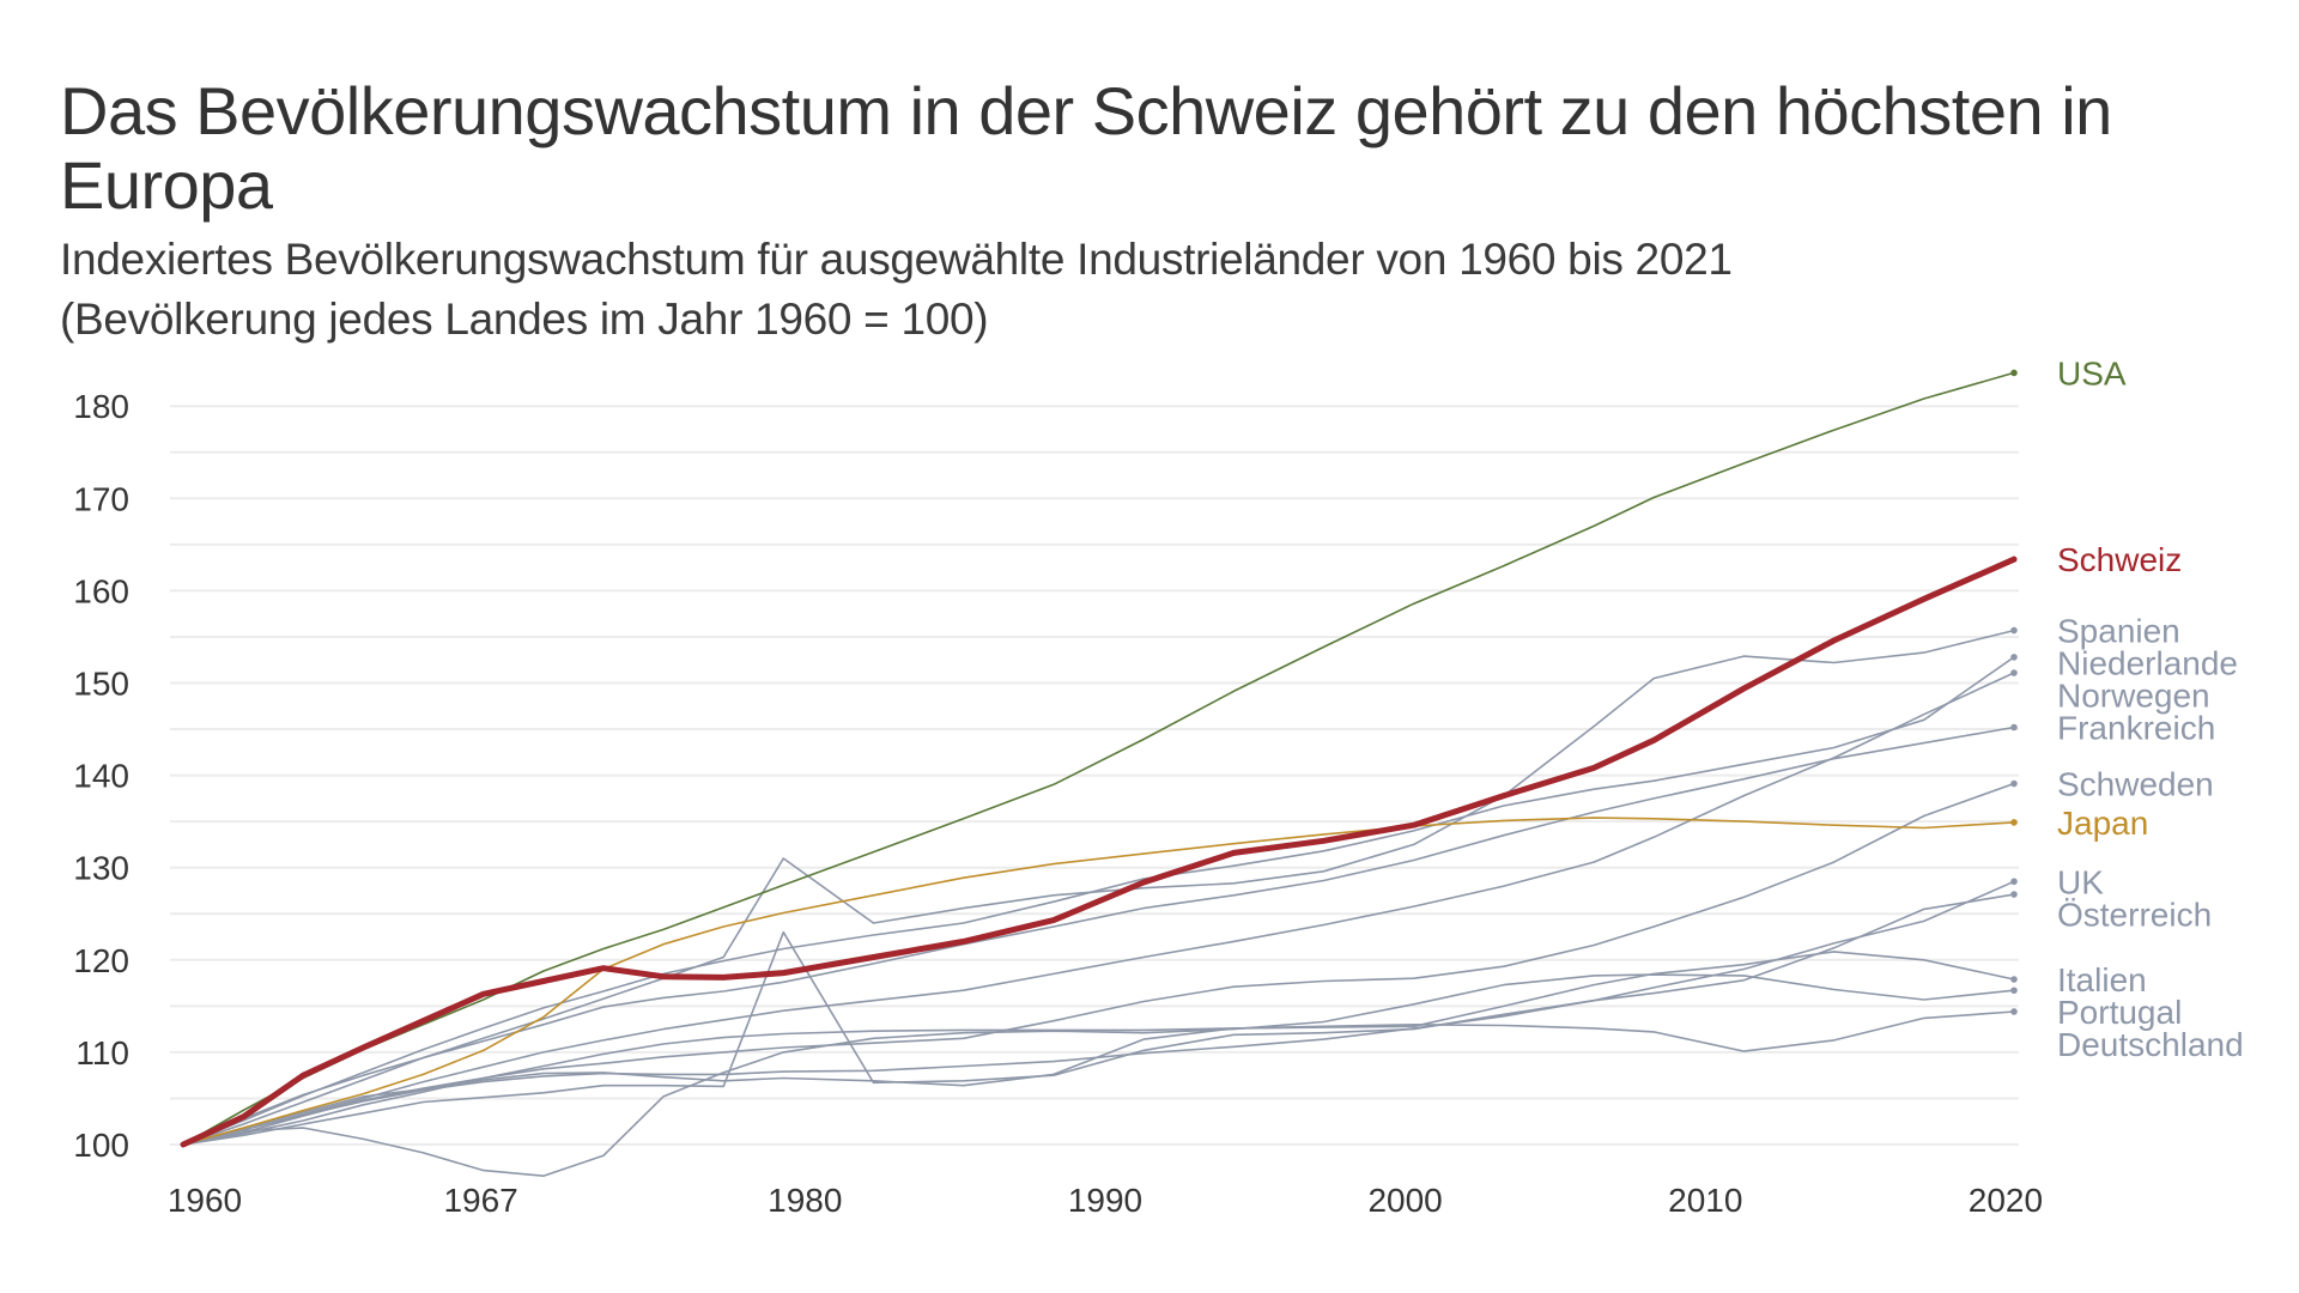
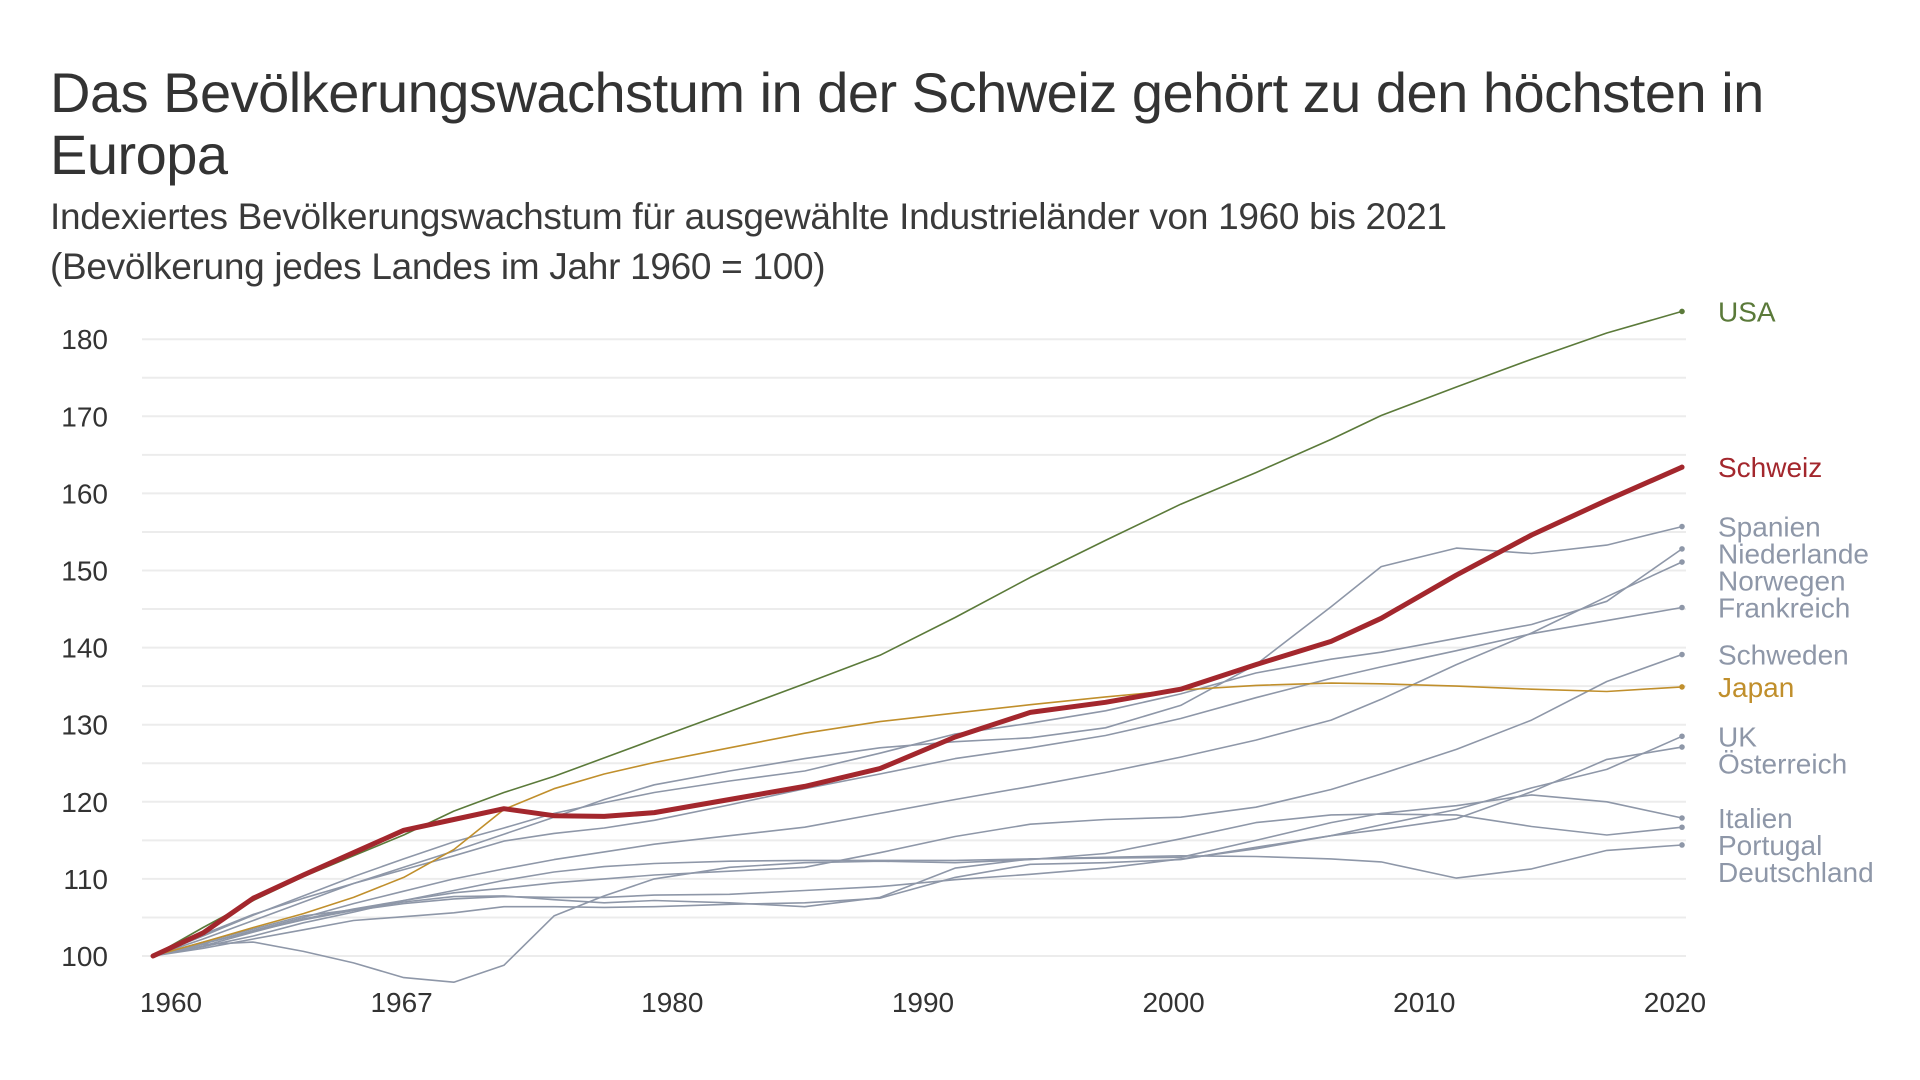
Spanien/1980: 131 -> 122
Österreich/1980: 123 -> 106
